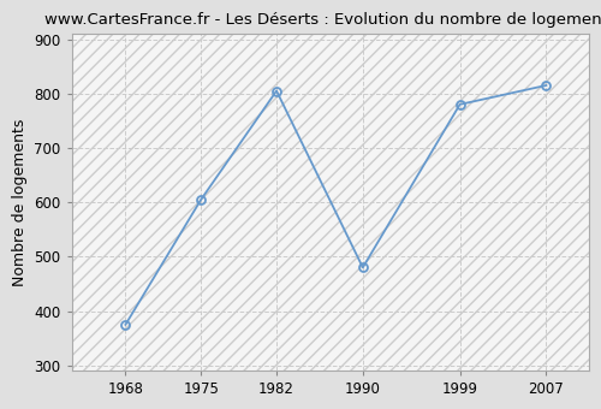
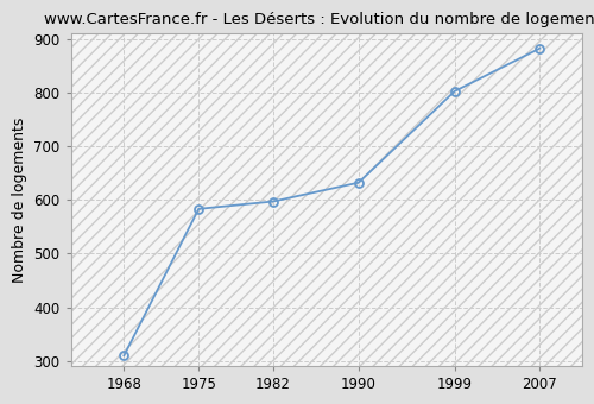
1968: 375 -> 310
1975: 605 -> 583
1982: 805 -> 597
1990: 480 -> 632
1999: 780 -> 802
2007: 815 -> 882
